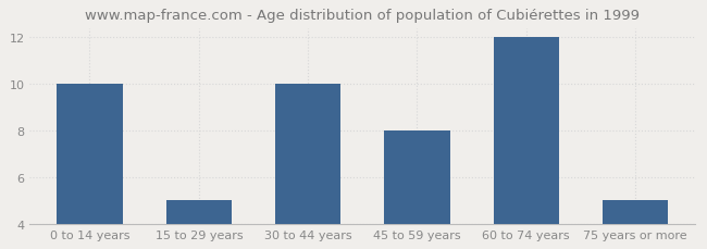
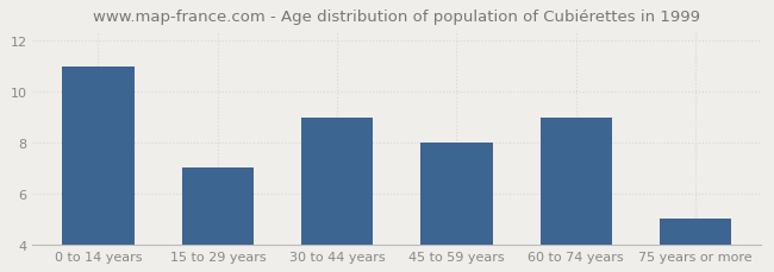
0 to 14 years: 10 -> 11
15 to 29 years: 5 -> 7
30 to 44 years: 10 -> 9
60 to 74 years: 12 -> 9
